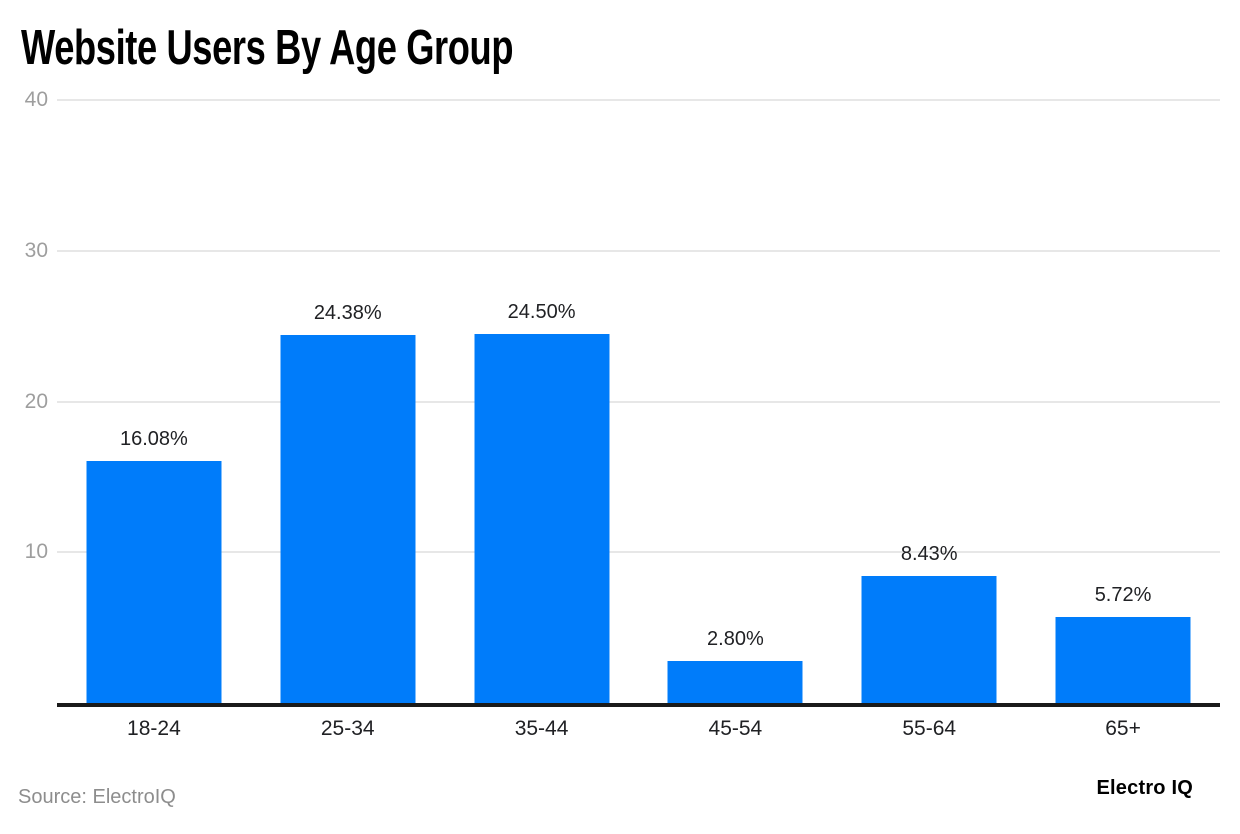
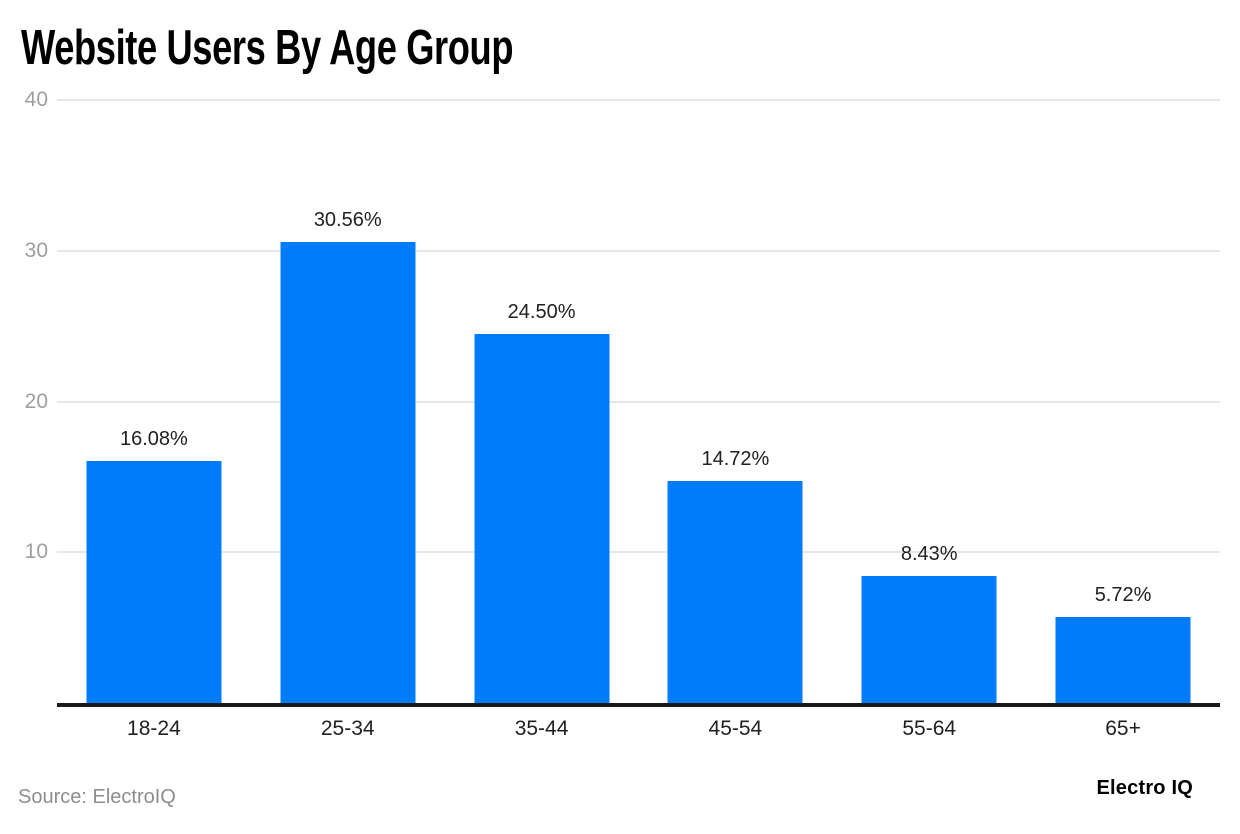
25-34: 24.38% -> 30.56%
45-54: 2.80% -> 14.72%
